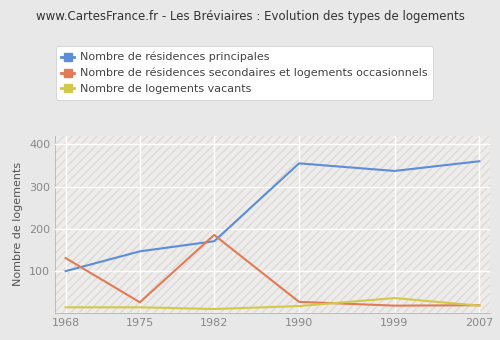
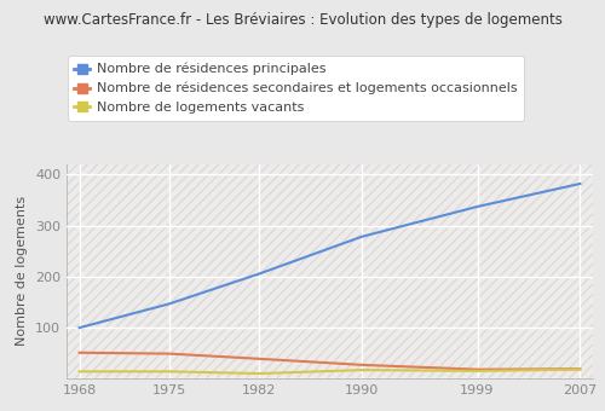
Nombre de résidences secondaires et logements occasionnels/1968: 130 -> 50
Nombre de résidences secondaires et logements occasionnels/1975: 25 -> 48
Nombre de résidences principales/1982: 170 -> 205
Nombre de résidences secondaires et logements occasionnels/1982: 185 -> 38
Nombre de résidences principales/1990: 355 -> 278
Nombre de logements vacants/1999: 35 -> 14
Nombre de résidences principales/2007: 360 -> 382
